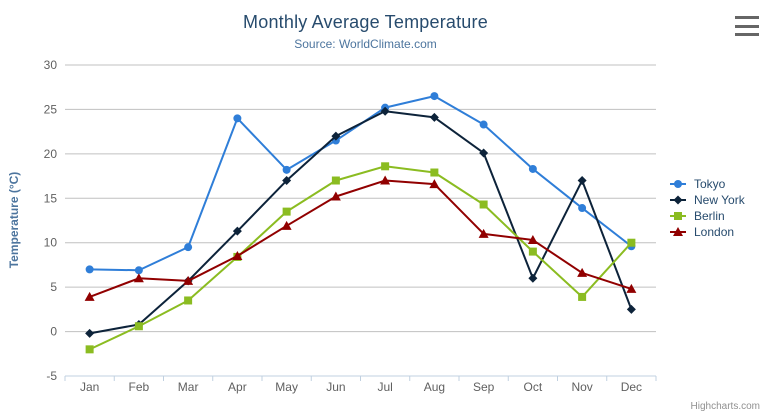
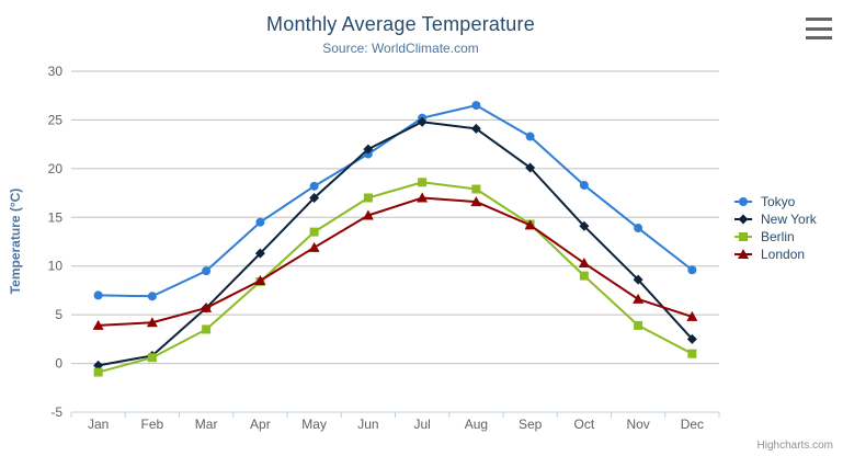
Berlin/Jan: -2 -> -1
London/Feb: 6 -> 4
Tokyo/Apr: 24 -> 14
London/Sep: 11 -> 14
New York/Oct: 6 -> 14
New York/Nov: 17 -> 9
Berlin/Dec: 10 -> 1
